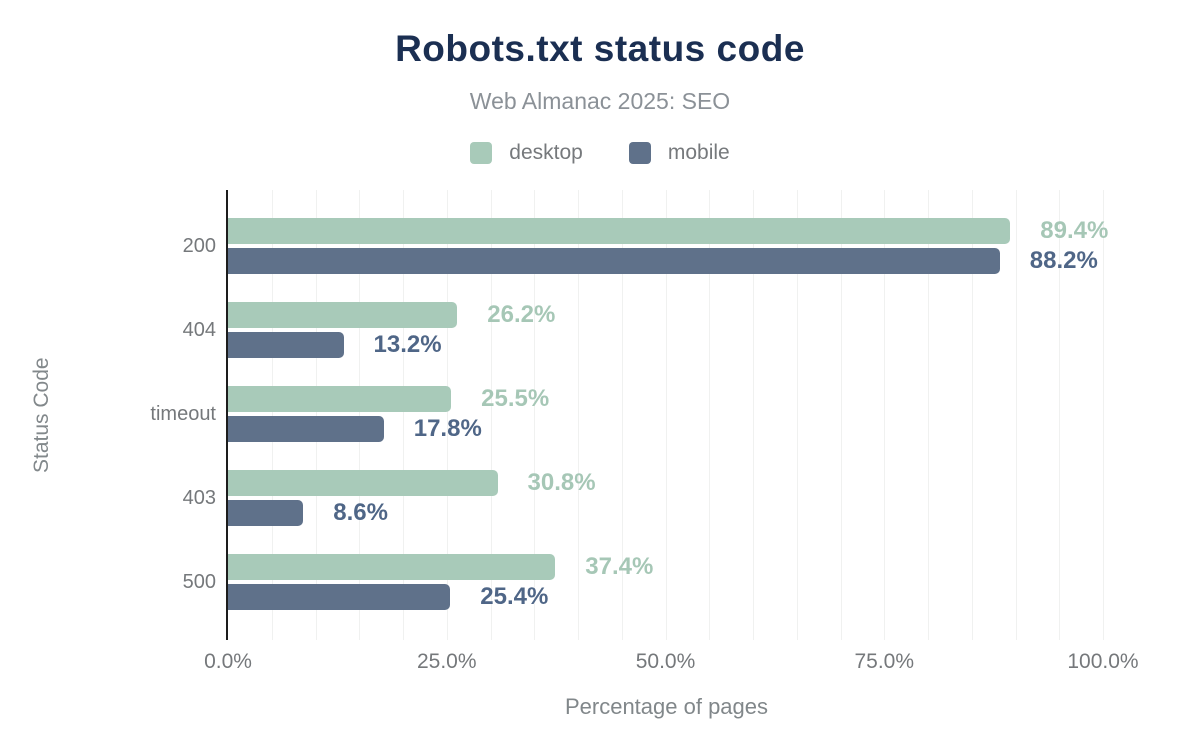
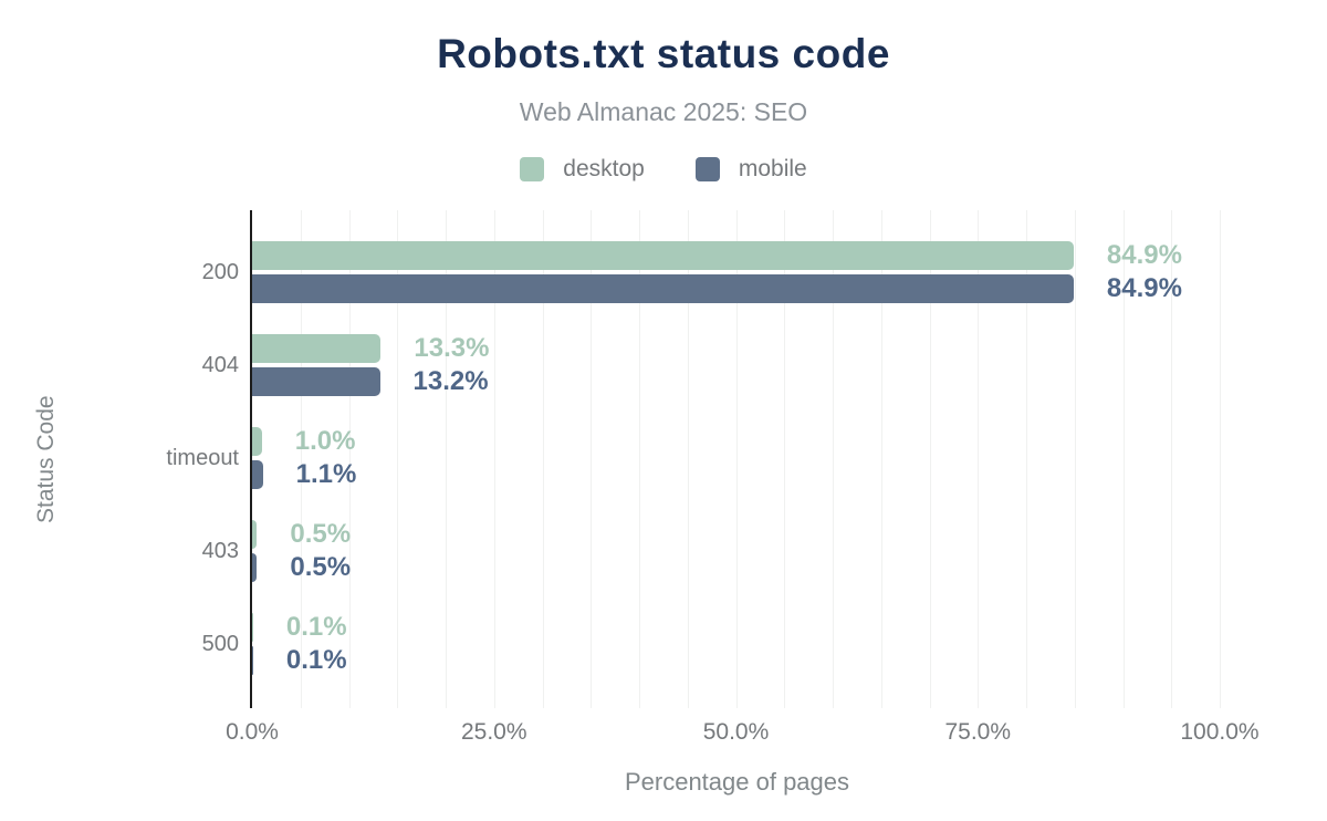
desktop/200: 89.4% -> 84.9%
mobile/200: 88.2% -> 84.9%
desktop/404: 26.2% -> 13.3%
desktop/timeout: 25.5% -> 1.0%
mobile/timeout: 17.8% -> 1.1%
desktop/403: 30.8% -> 0.5%
mobile/403: 8.6% -> 0.5%
desktop/500: 37.4% -> 0.1%
mobile/500: 25.4% -> 0.1%
